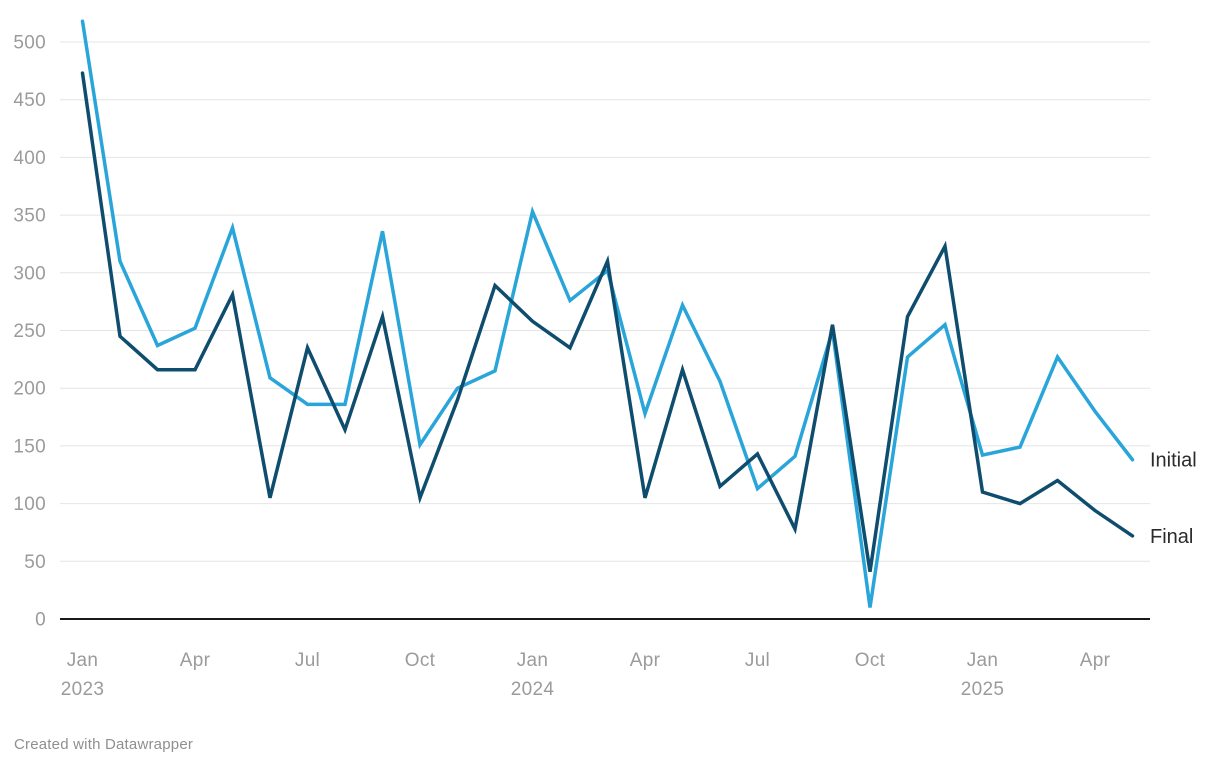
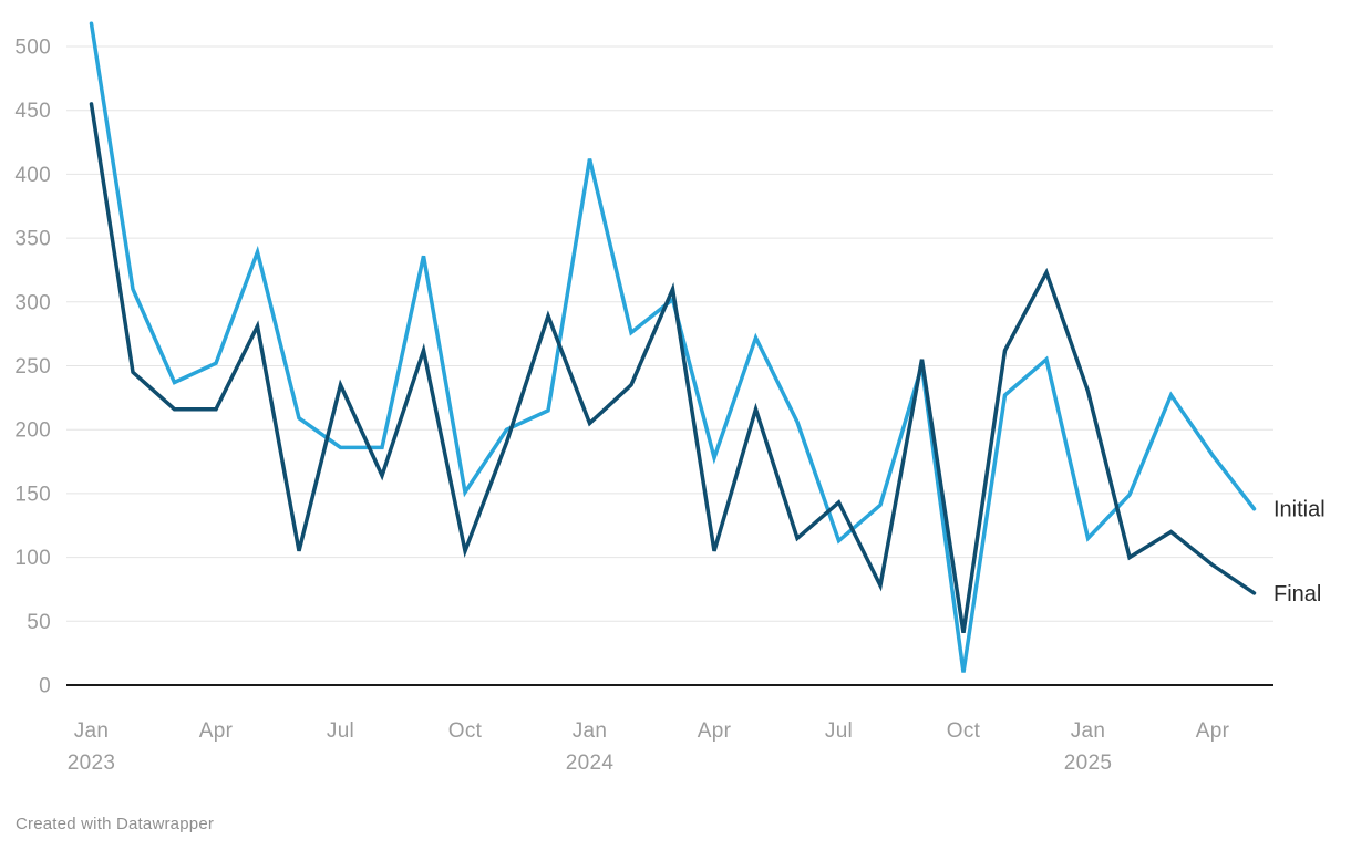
Final/Jan 2023: 473 -> 455
Initial/Jan 2024: 353 -> 412
Final/Jan 2024: 258 -> 205
Initial/Jan 2025: 142 -> 115
Final/Jan 2025: 110 -> 230
